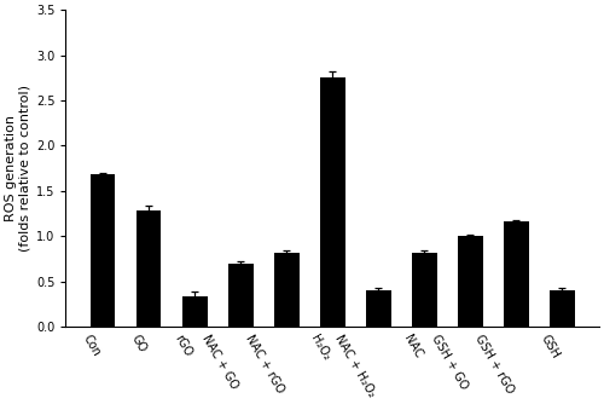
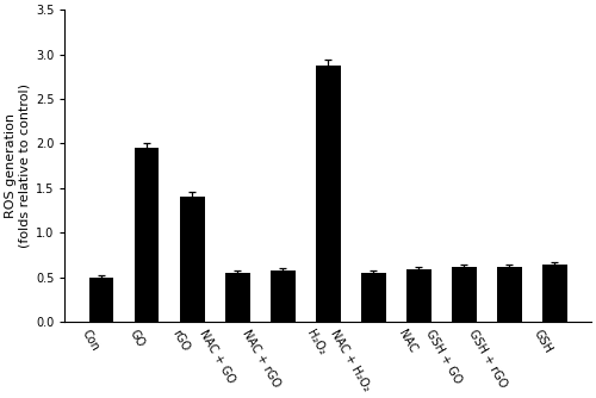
Con: 1.68 -> 0.50
GO: 1.28 -> 1.95
rGO: 0.34 -> 1.41
NAC + GO: 0.70 -> 0.55
NAC + rGO: 0.82 -> 0.58
H₂O₂: 2.76 -> 2.88
NAC + H₂O₂: 0.40 -> 0.55
NAC: 0.82 -> 0.59
GSH + GO: 1.00 -> 0.62
GSH + rGO: 1.16 -> 0.62
GSH: 0.40 -> 0.65
